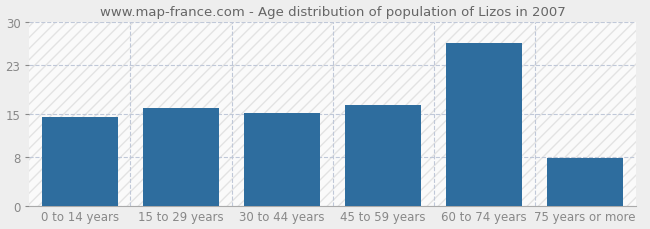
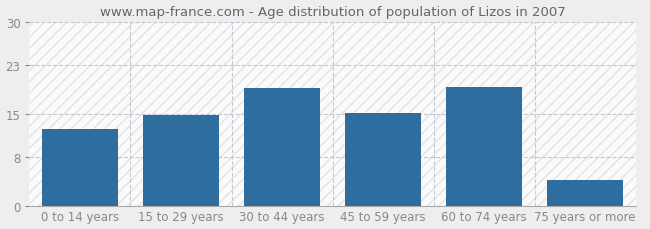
0 to 14 years: 14.5 -> 12.6
15 to 29 years: 16.0 -> 14.8
30 to 44 years: 15.1 -> 19.2
45 to 59 years: 16.5 -> 15.2
60 to 74 years: 26.5 -> 19.4
75 years or more: 7.9 -> 4.2
